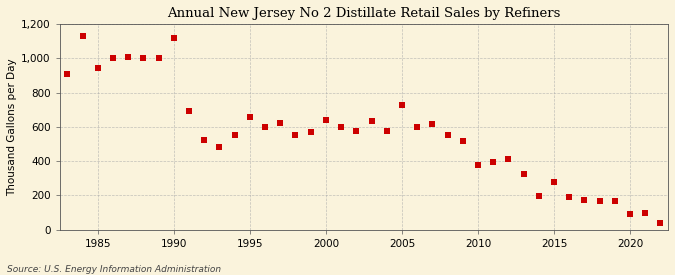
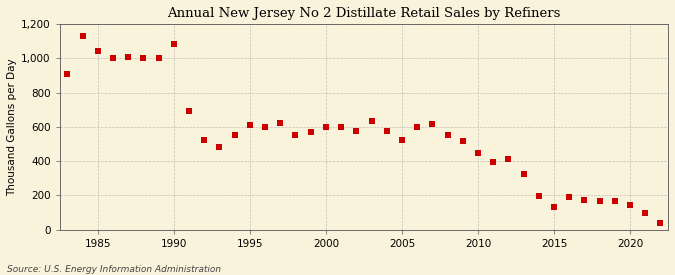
1985: 940 -> 1,040
1990: 1,120 -> 1,080
1995: 660 -> 610
2000: 640 -> 600
2005: 730 -> 520
2010: 380 -> 440
2015: 280 -> 140
2020: 90 -> 140
